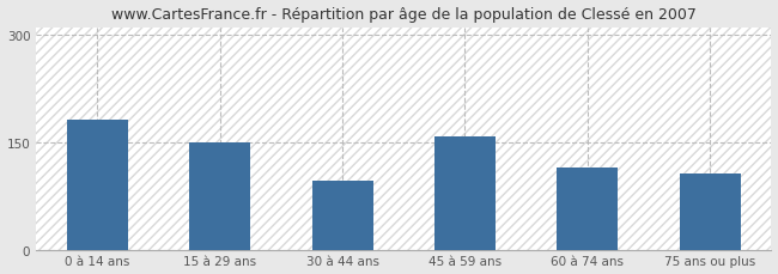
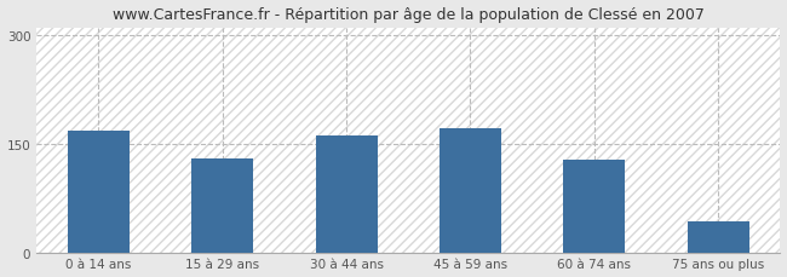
0 à 14 ans: 182 -> 168
15 à 29 ans: 150 -> 130
30 à 44 ans: 96 -> 161
45 à 59 ans: 158 -> 171
60 à 74 ans: 114 -> 128
75 ans ou plus: 106 -> 42
